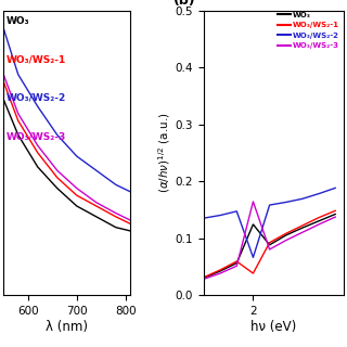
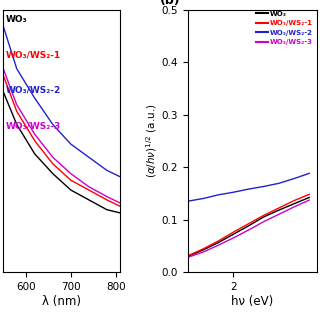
WO₃/2: 0.124 -> 0.072
WO₃/WS₂-1/2: 0.038 -> 0.076
WO₃/WS₂-2/2: 0.066 -> 0.152
WO₃/WS₂-3/2: 0.164 -> 0.065
